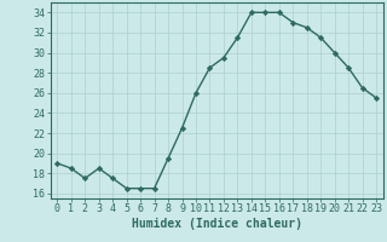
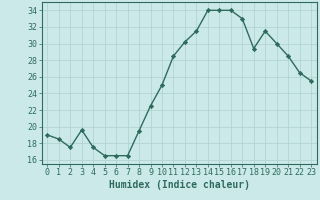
3: 18.5 -> 19.6
10: 26.0 -> 25.0
12: 29.5 -> 30.2
18: 32.5 -> 29.4
